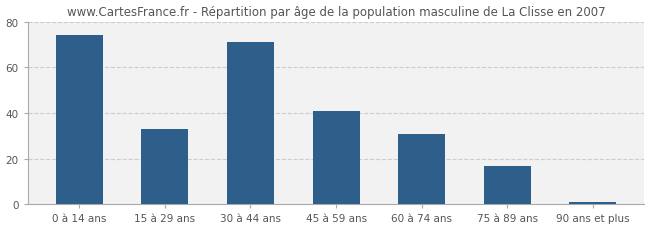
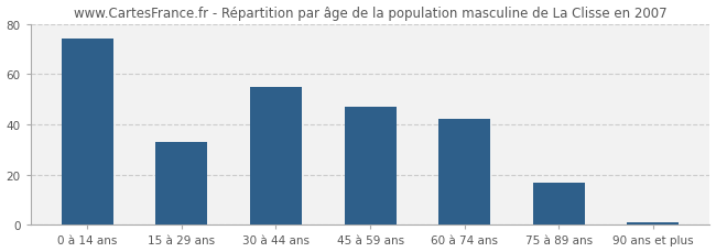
30 à 44 ans: 71 -> 55
45 à 59 ans: 41 -> 47
60 à 74 ans: 31 -> 42
